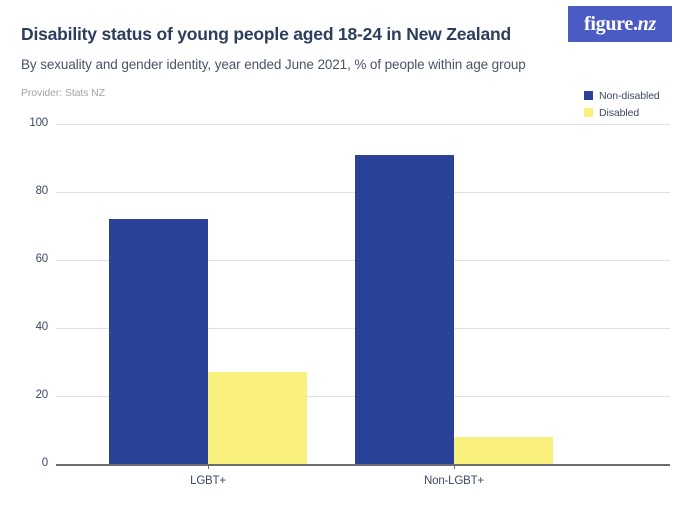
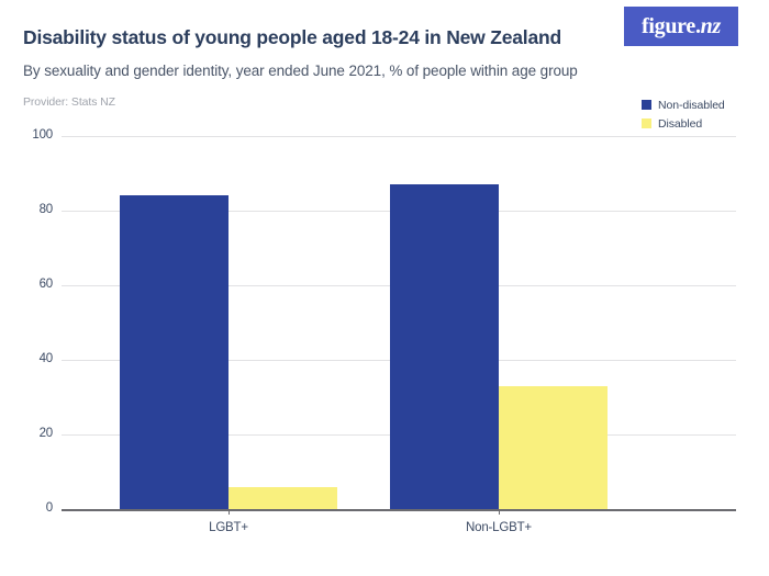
Non-disabled/LGBT+: 72 -> 84
Disabled/LGBT+: 27 -> 6
Non-disabled/Non-LGBT+: 91 -> 87
Disabled/Non-LGBT+: 8 -> 33
